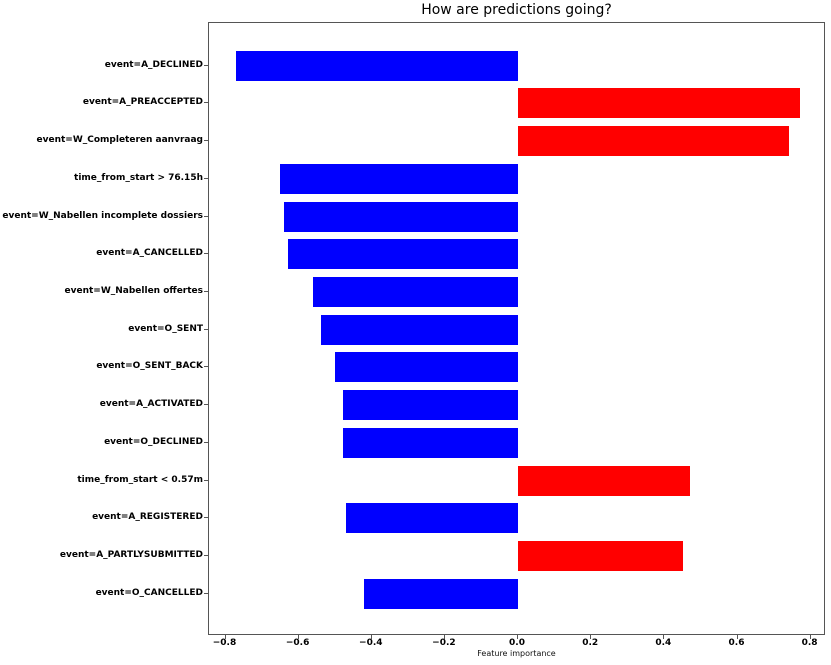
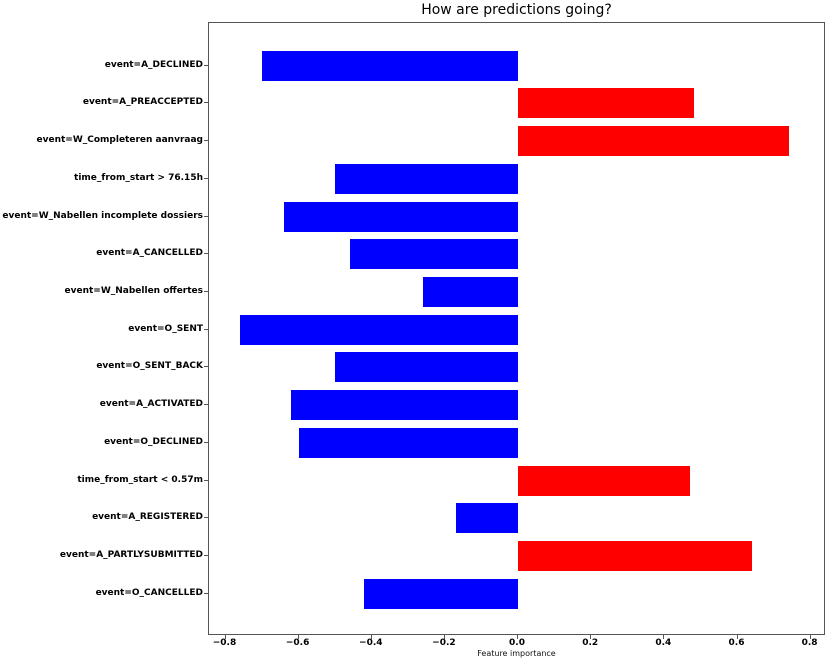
event=A_DECLINED: -0.77 -> -0.70
event=A_PREACCEPTED: 0.77 -> 0.48
time_from_start > 76.15h: -0.65 -> -0.50
event=A_CANCELLED: -0.63 -> -0.46
event=W_Nabellen offertes: -0.56 -> -0.26
event=O_SENT: -0.54 -> -0.76
event=A_ACTIVATED: -0.48 -> -0.62
event=O_DECLINED: -0.48 -> -0.60
event=A_REGISTERED: -0.47 -> -0.17
event=A_PARTLYSUBMITTED: 0.45 -> 0.64
